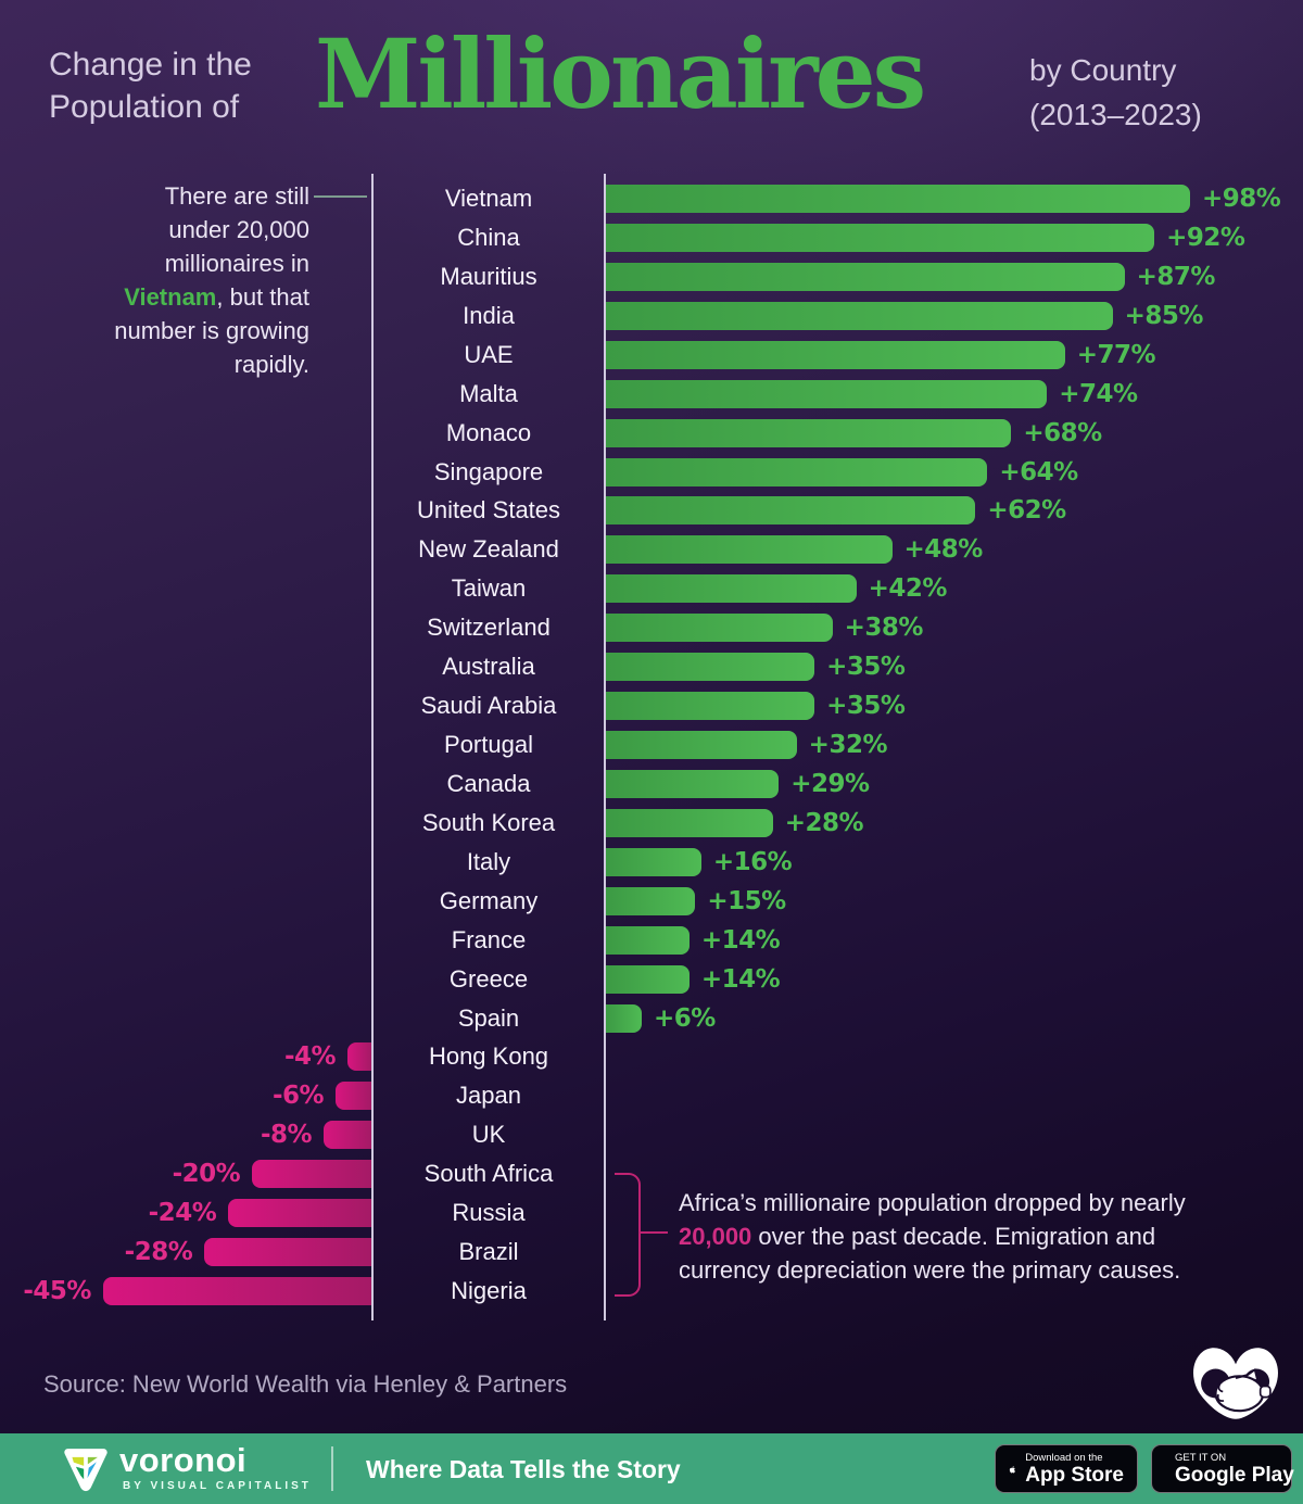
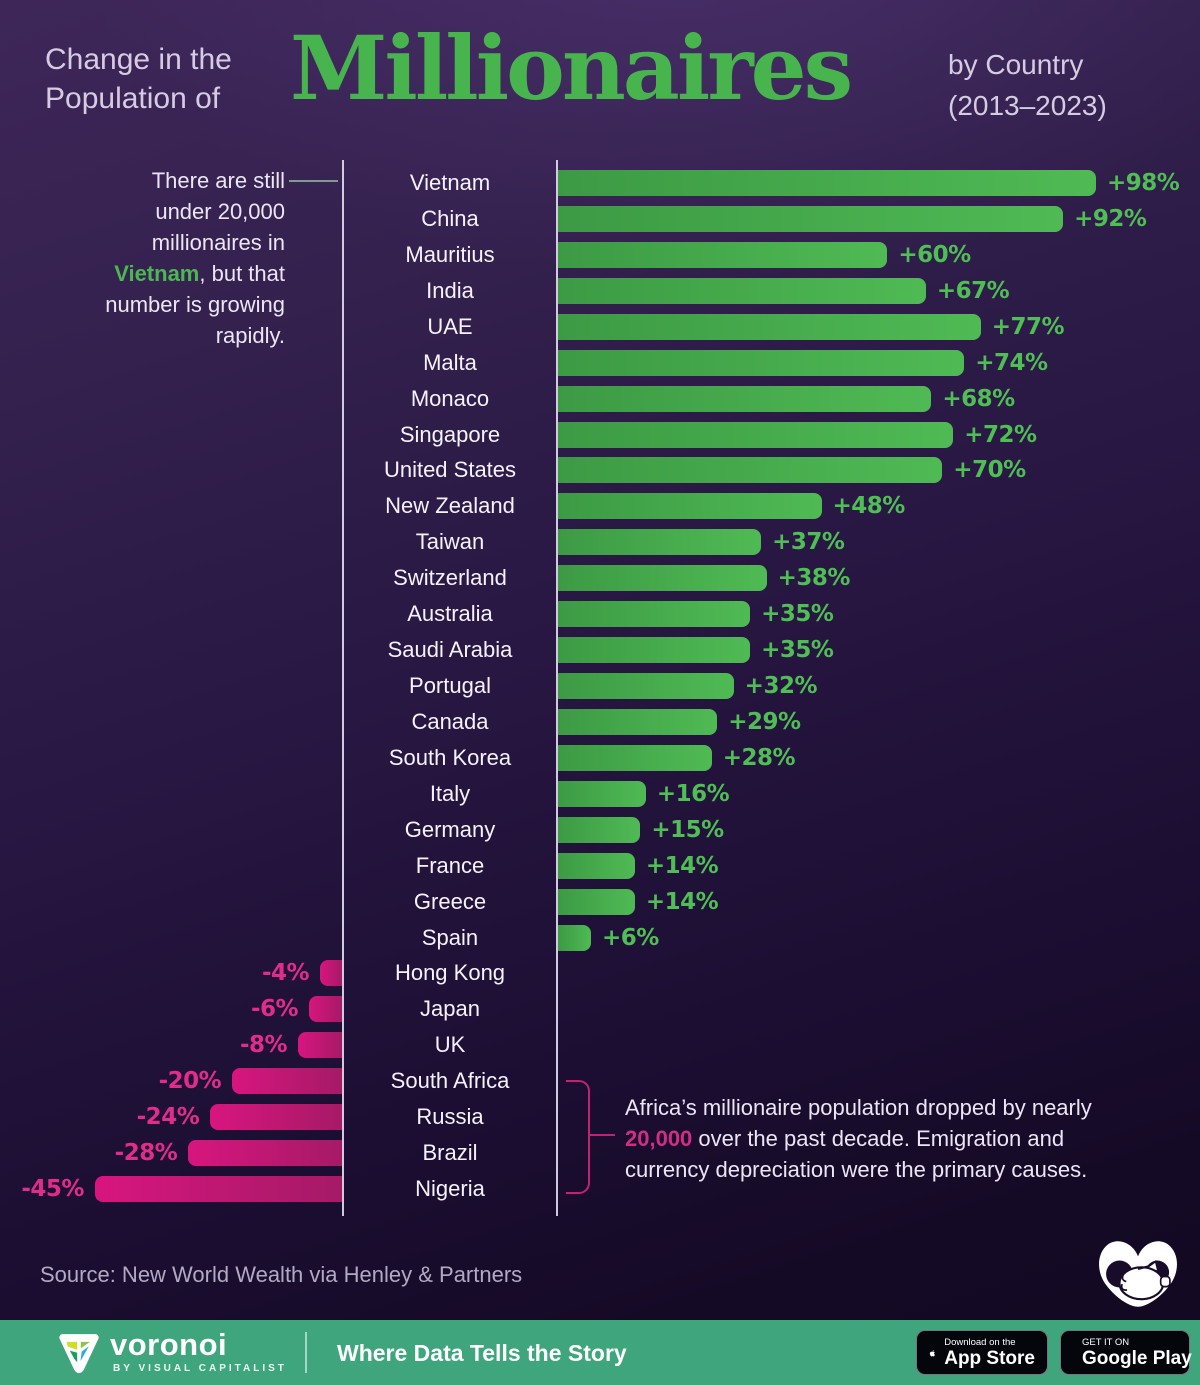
Mauritius: +87% -> +60%
India: +85% -> +67%
Singapore: +64% -> +72%
United States: +62% -> +70%
Taiwan: +42% -> +37%
